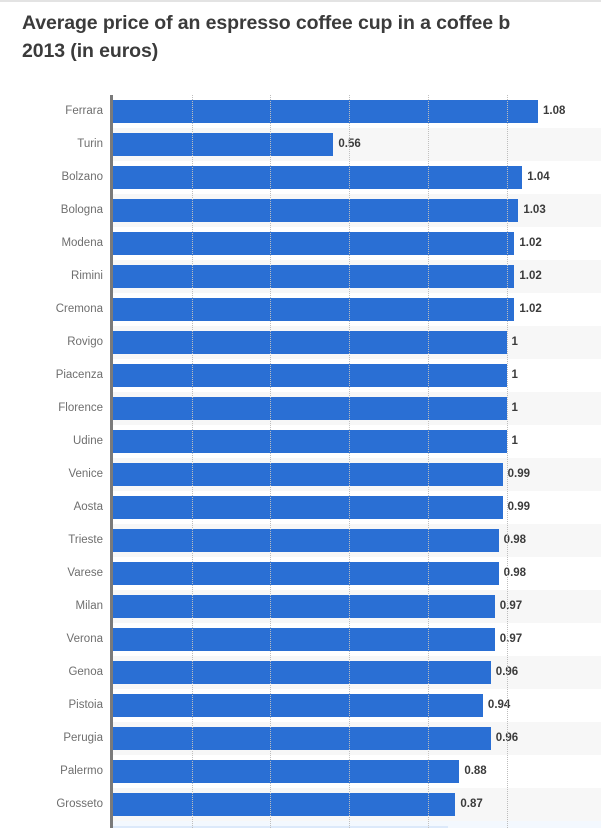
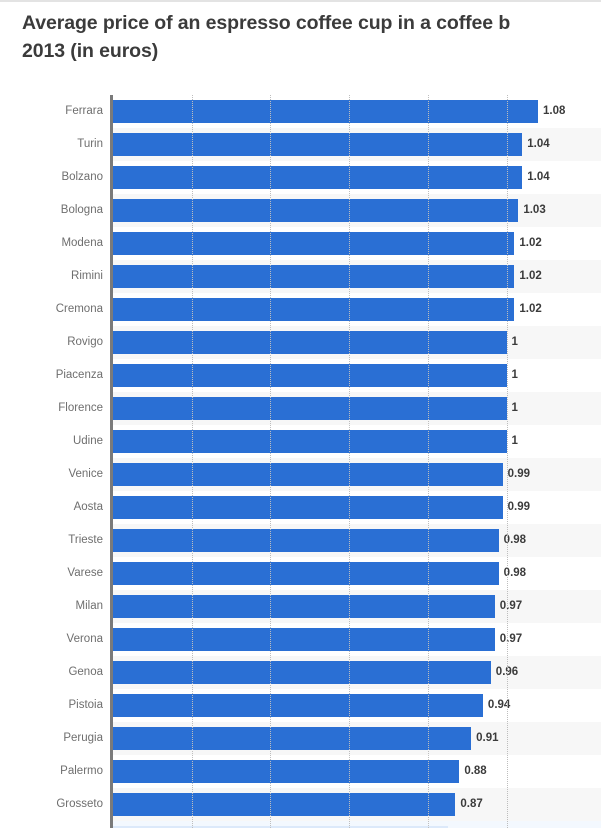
Turin: 0.56 -> 1.04
Perugia: 0.96 -> 0.91
